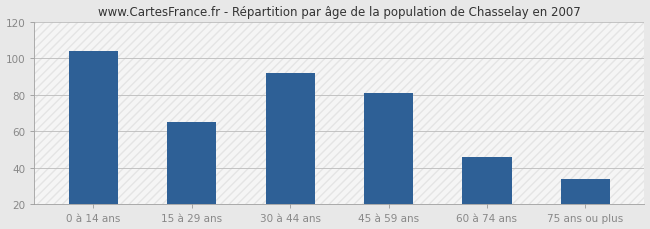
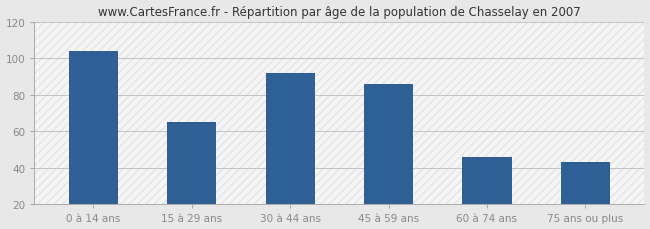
45 à 59 ans: 81 -> 86
75 ans ou plus: 34 -> 43
